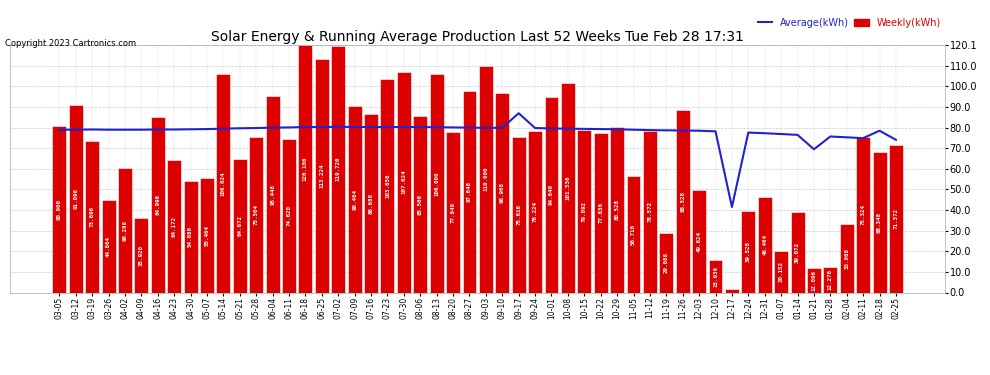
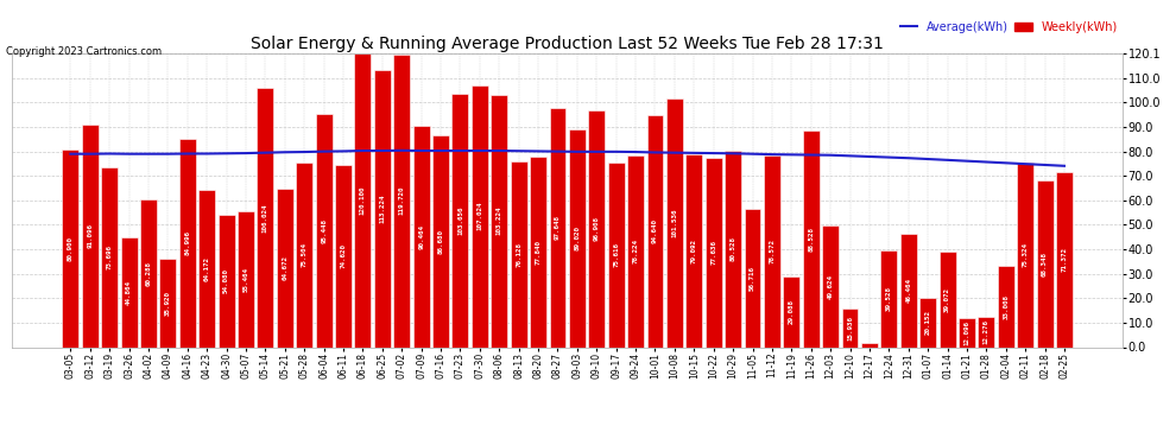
Weekly(kWh)/08-06: 85.5 -> 103.2
Weekly(kWh)/08-13: 106.0 -> 76.1
Weekly(kWh)/09-03: 110.0 -> 89.0
Average(kWh)/09-17: 87.0 -> 79.9
Average(kWh)/12-17: 41.5 -> 77.9
Average(kWh)/01-21: 69.5 -> 76.1
Average(kWh)/02-18: 78.5 -> 74.5
